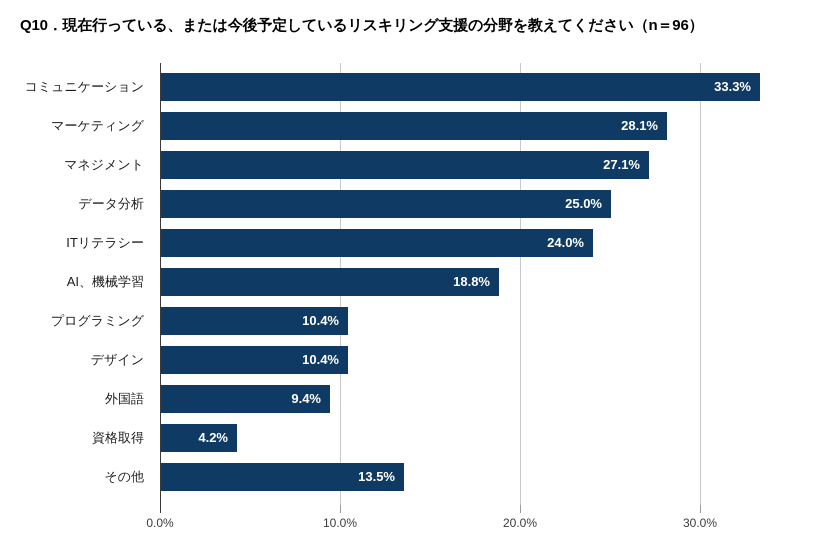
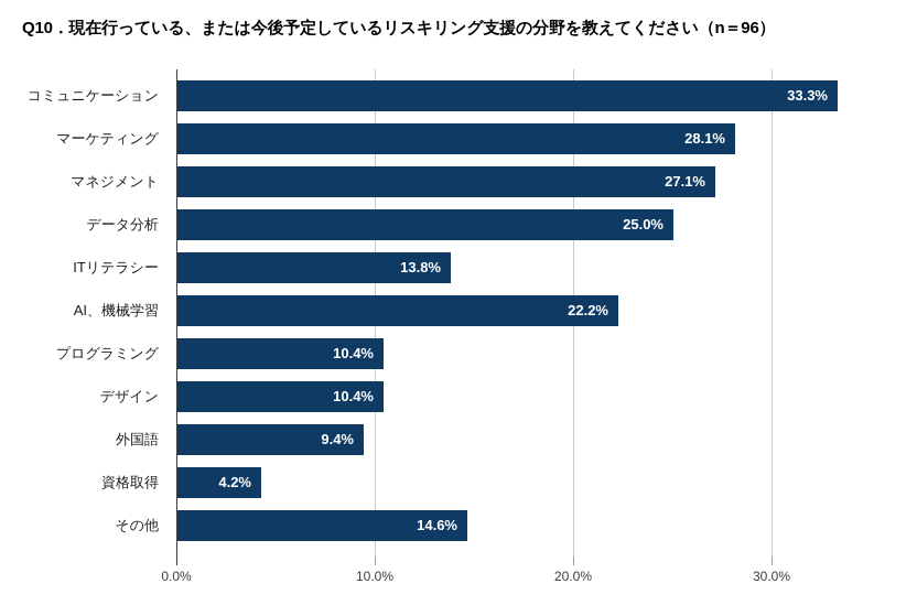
ITリテラシー: 24.0% -> 13.8%
AI、機械学習: 18.8% -> 22.2%
その他: 13.5% -> 14.6%
